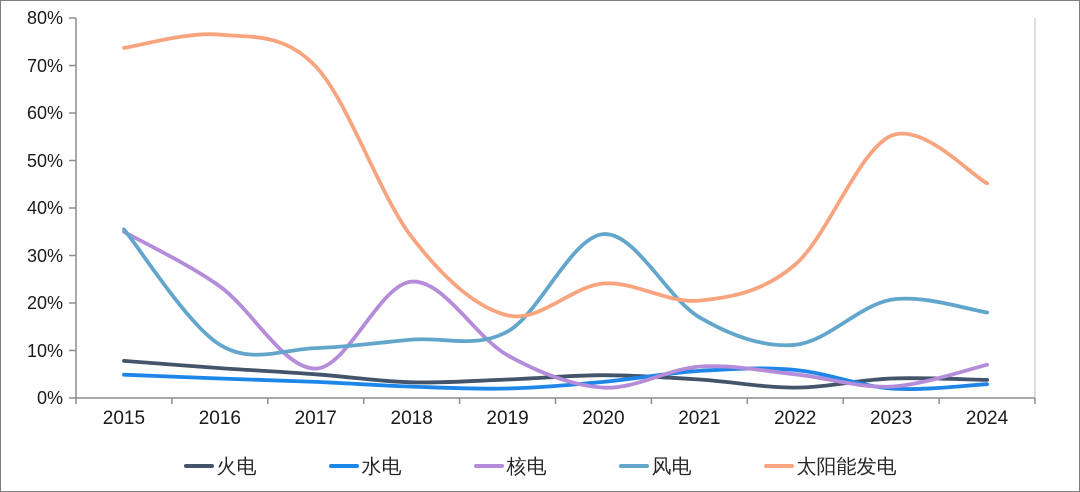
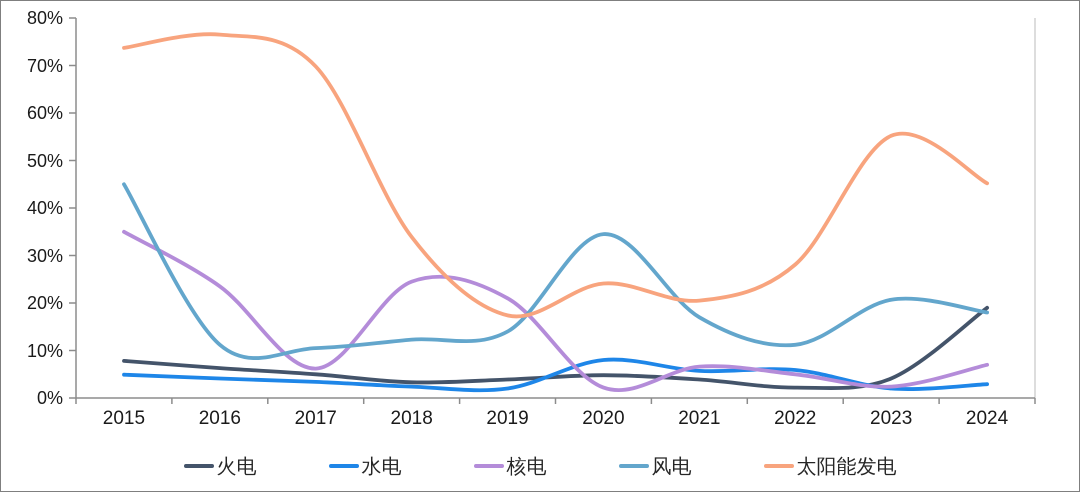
风电/2015: 36% -> 45%
核电/2019: 9% -> 21%
水电/2020: 3% -> 8%
火电/2024: 4% -> 19%
